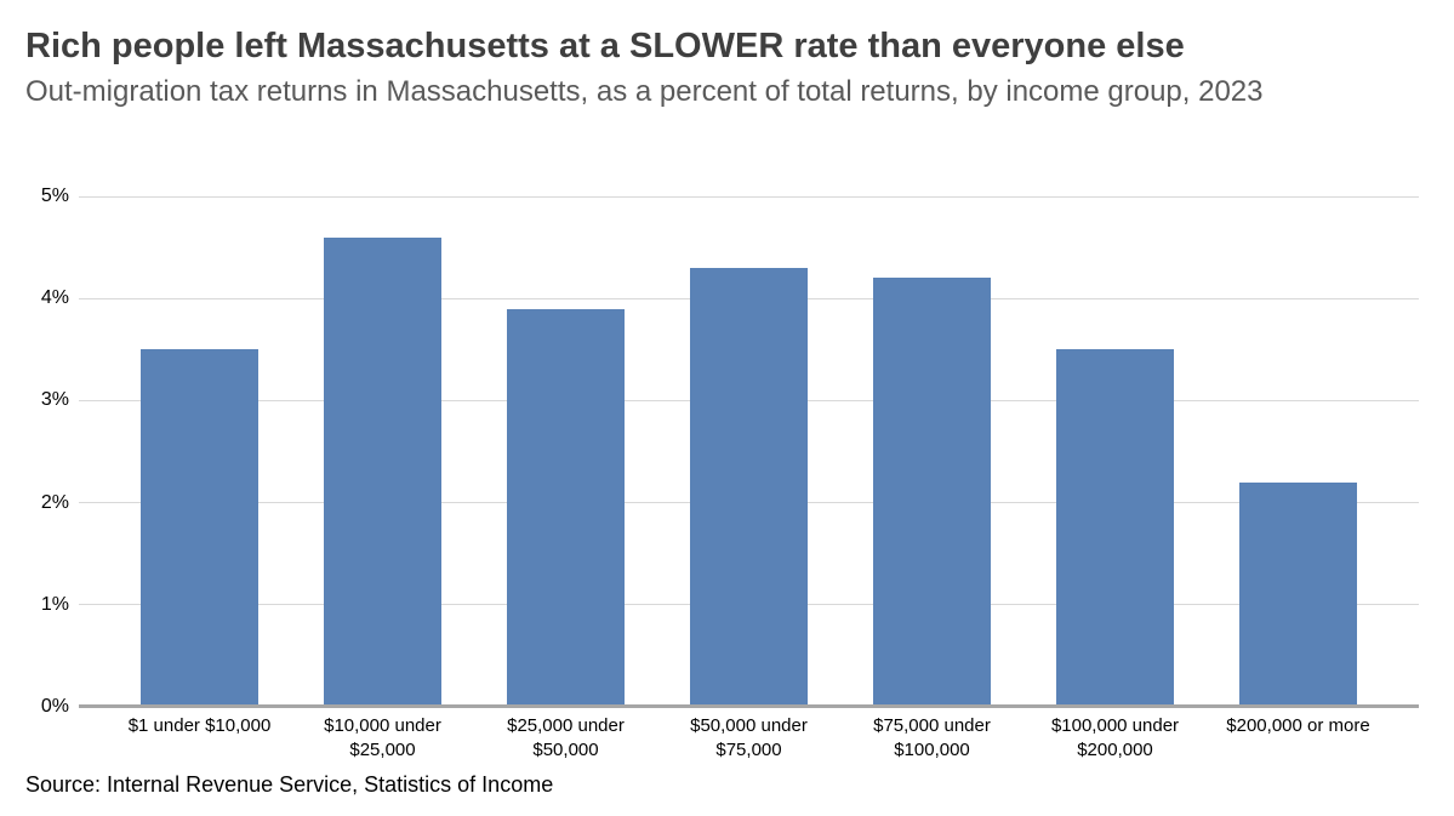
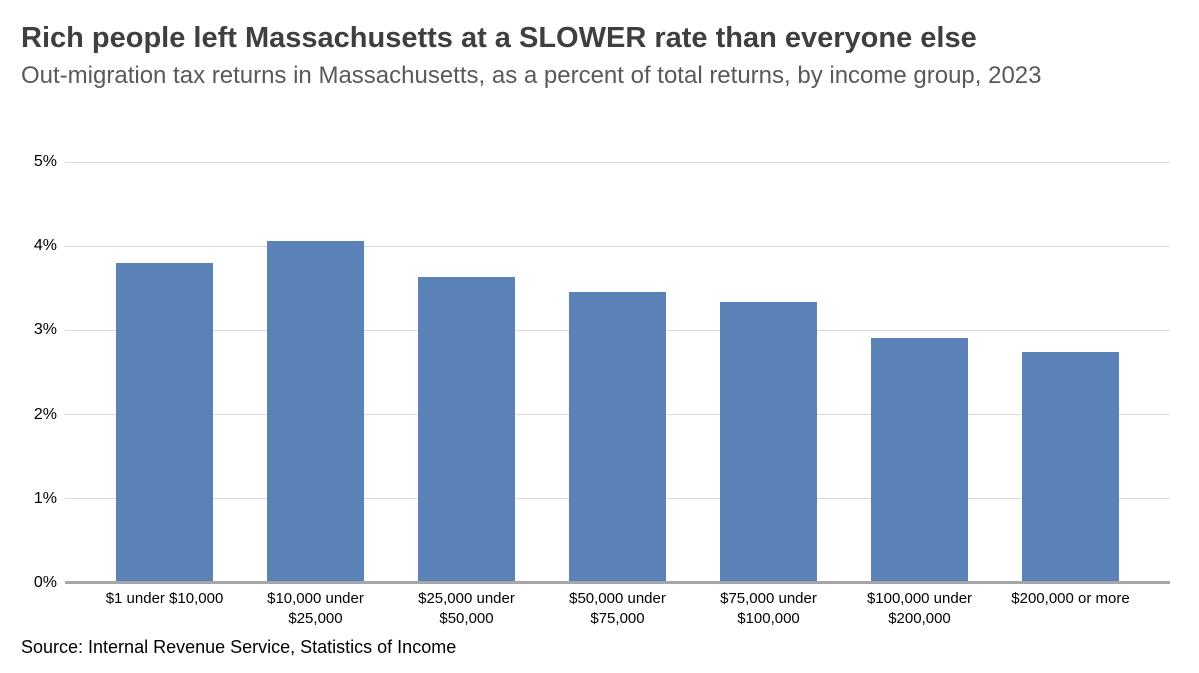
$1 under $10,000: 3.5% -> 3.8%
$10,000 under $25,000: 4.6% -> 4.1%
$25,000 under $50,000: 3.9% -> 3.6%
$50,000 under $75,000: 4.3% -> 3.5%
$75,000 under $100,000: 4.2% -> 3.3%
$100,000 under $200,000: 3.5% -> 2.9%
$200,000 or more: 2.2% -> 2.7%
